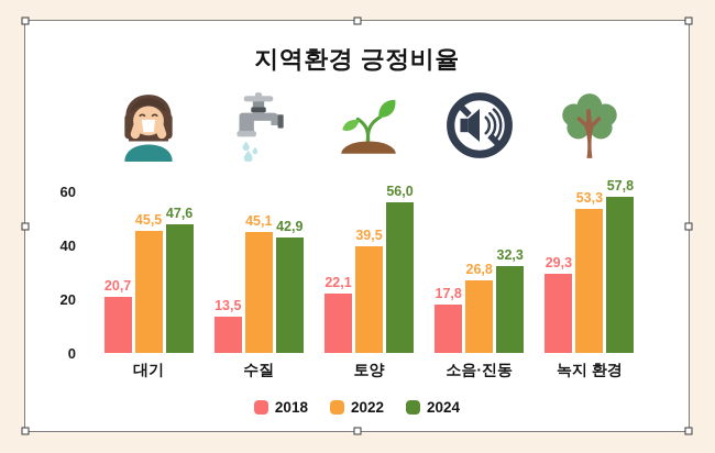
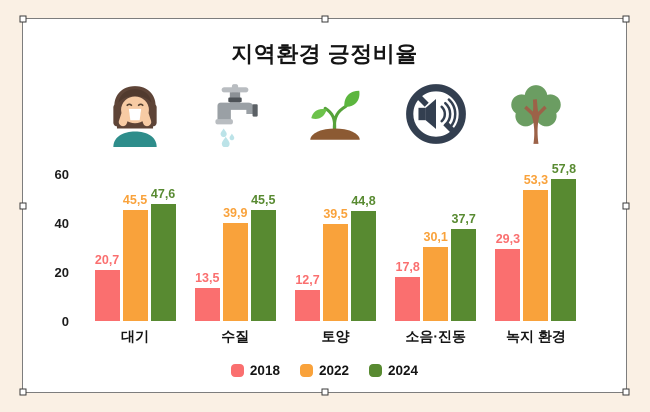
2022/수질: 45,1 -> 39,9
2024/수질: 42,9 -> 45,5
2018/토양: 22,1 -> 12,7
2024/토양: 56,0 -> 44,8
2022/소음·진동: 26,8 -> 30,1
2024/소음·진동: 32,3 -> 37,7
